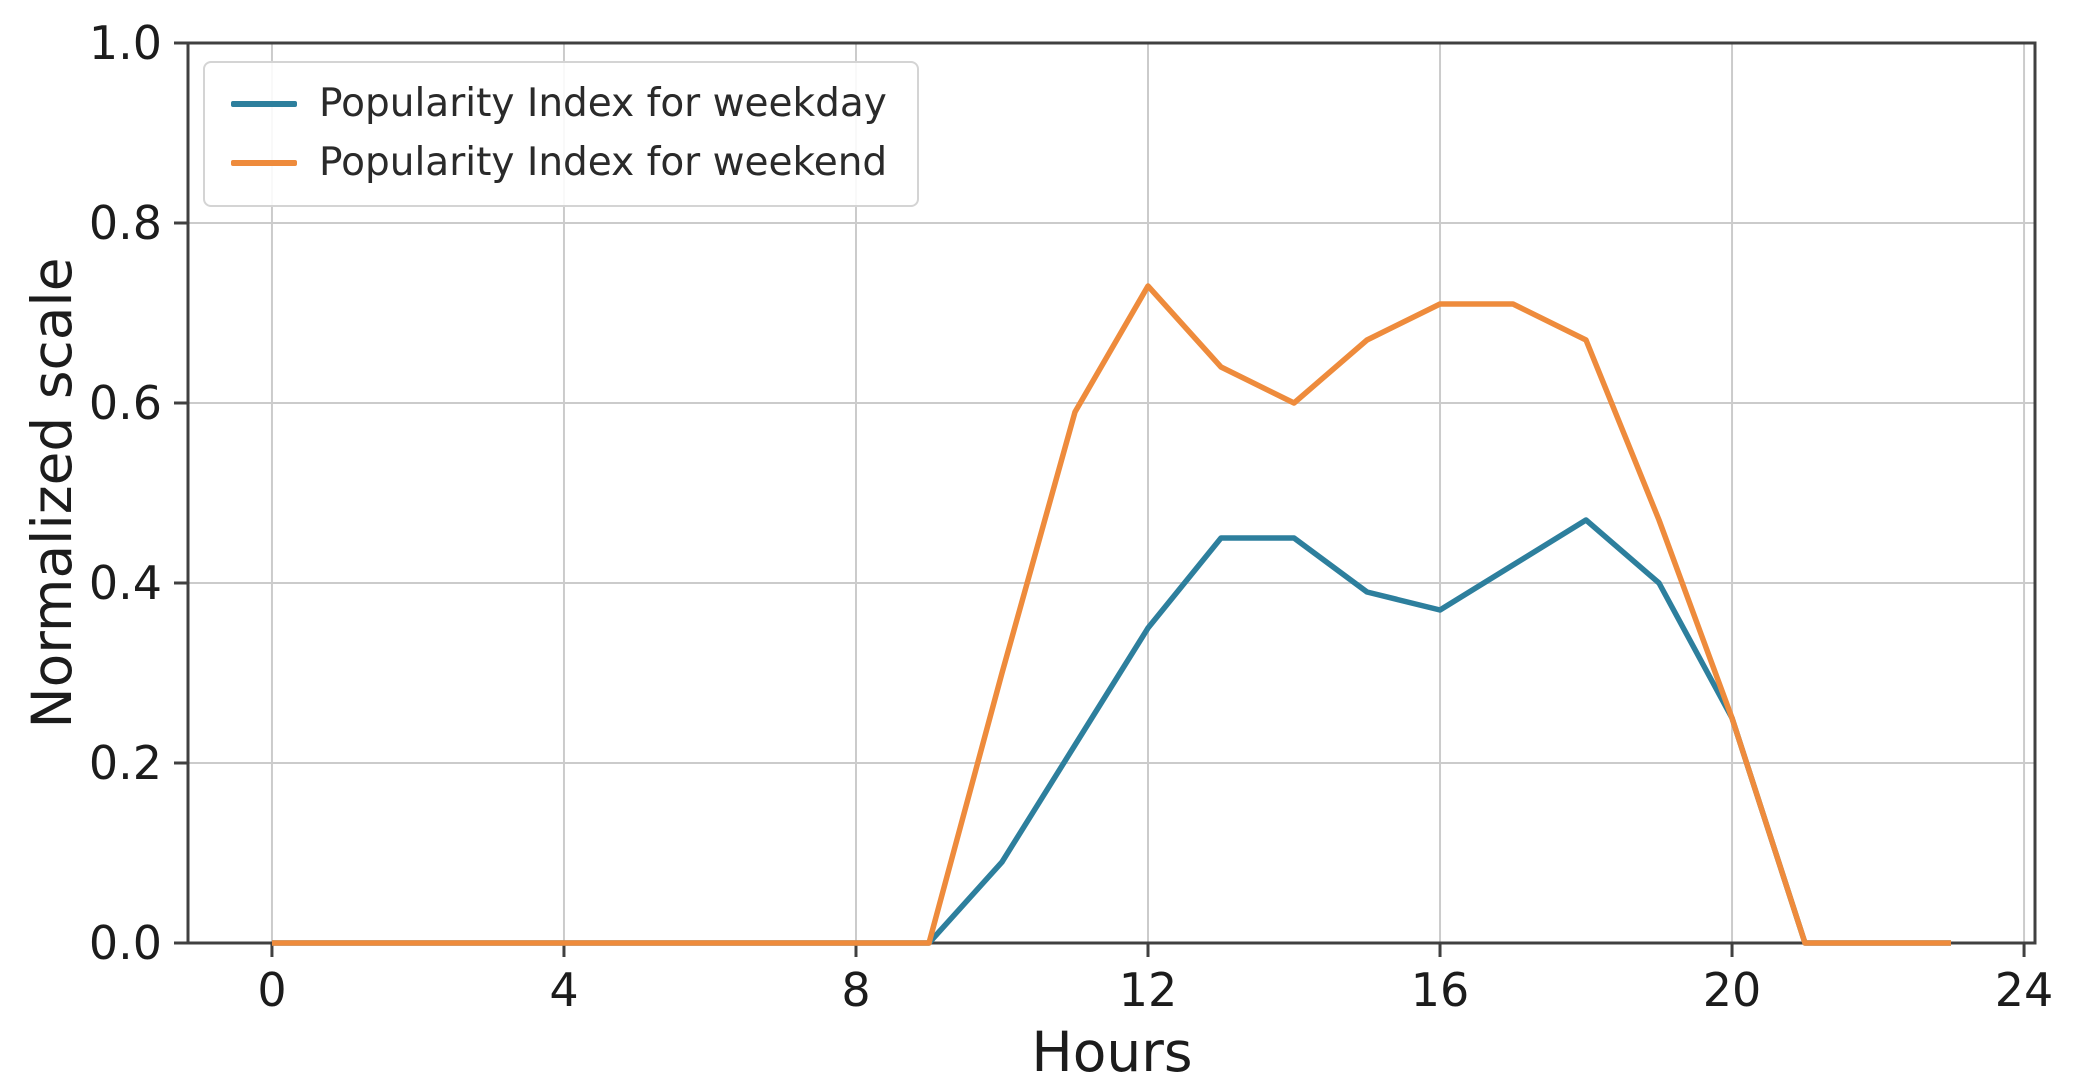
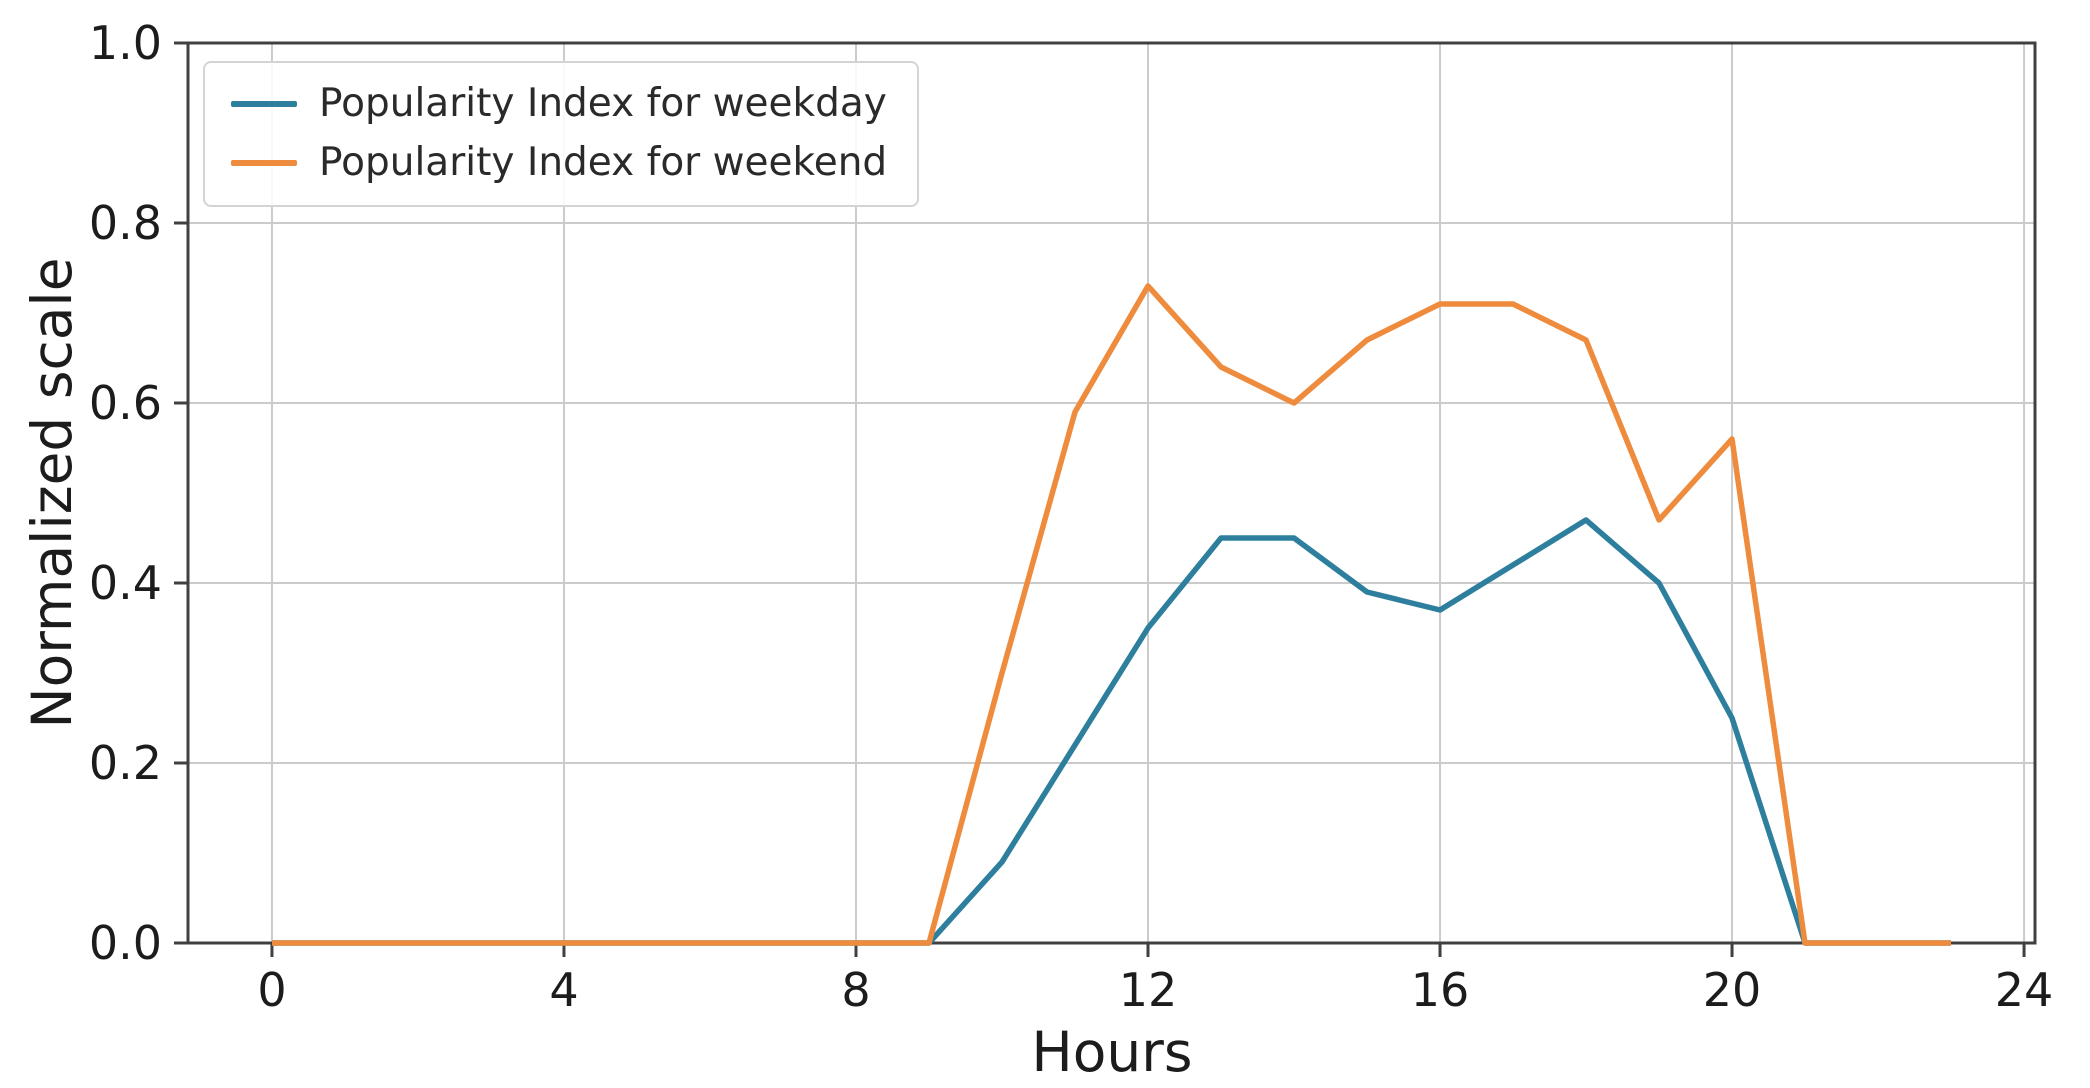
Popularity Index for weekend/20: 0.25 -> 0.56
